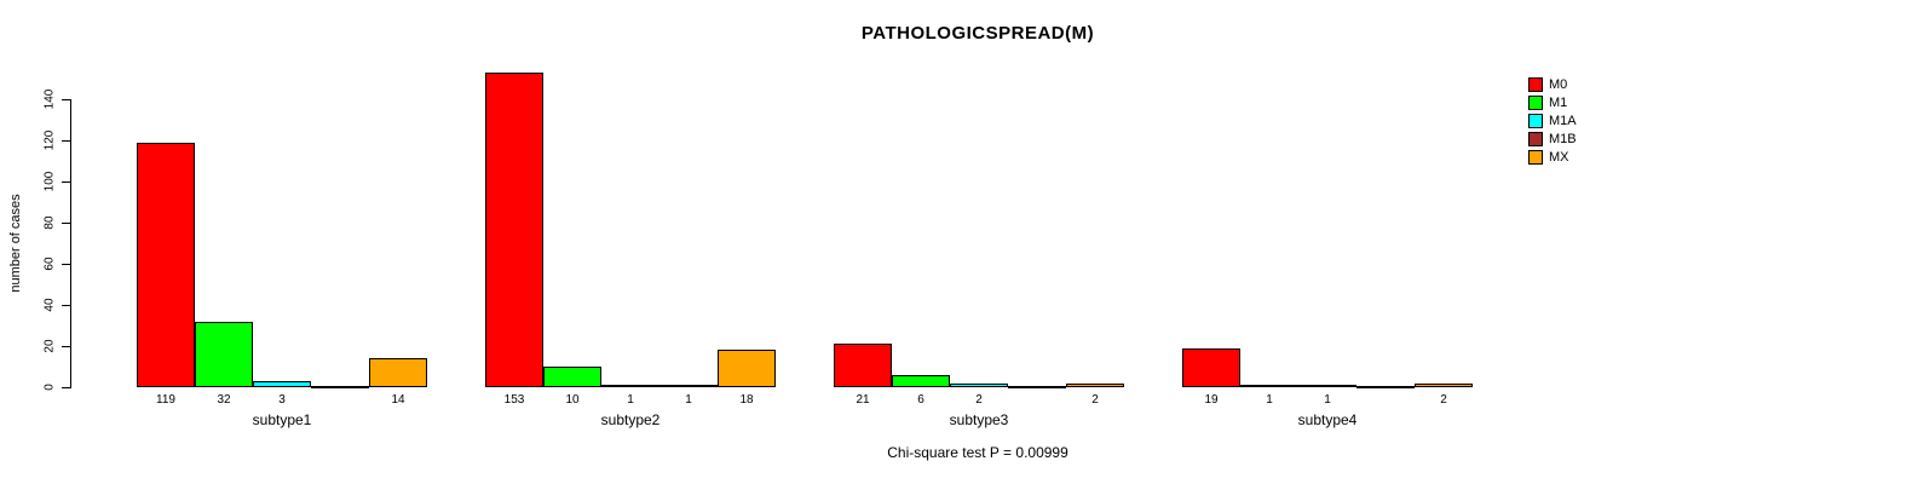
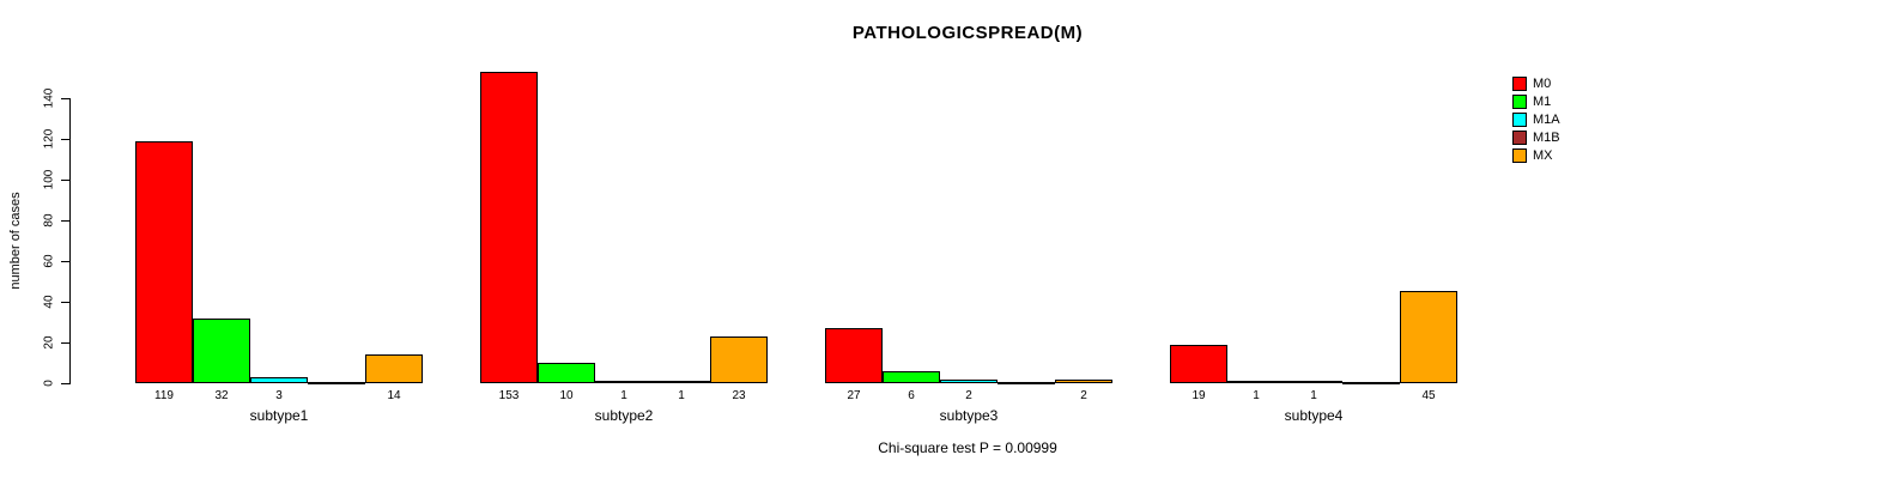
MX/subtype2: 18 -> 23
M0/subtype3: 21 -> 27
MX/subtype4: 2 -> 45
